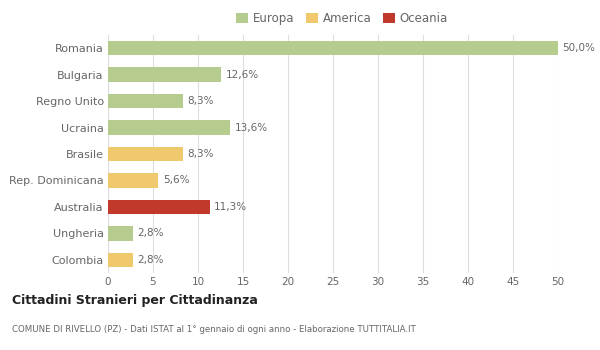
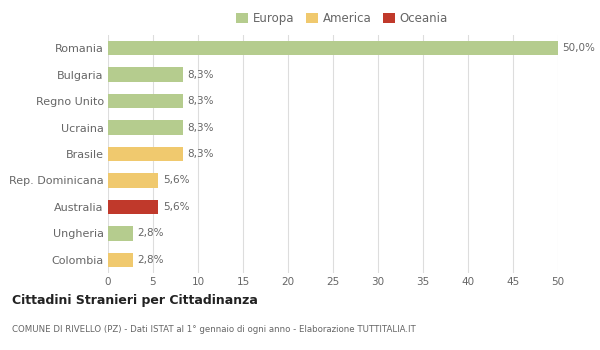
Bulgaria: 12,6% -> 8,3%
Ucraina: 13,6% -> 8,3%
Australia: 11,3% -> 5,6%
